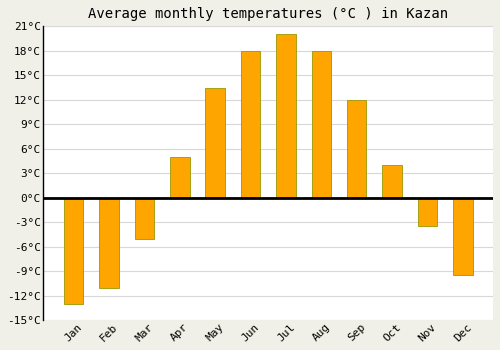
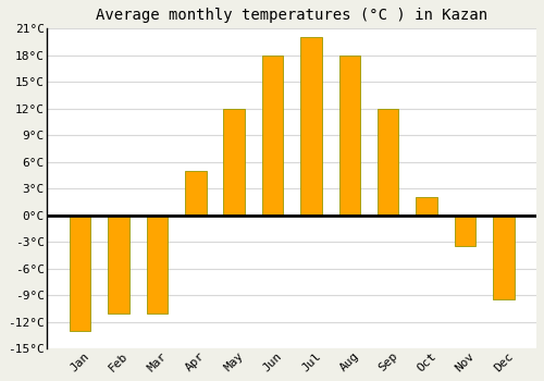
Mar: -5.0°C -> -11.0°C
May: 13.5°C -> 12.0°C
Oct: 4.0°C -> 2.0°C
